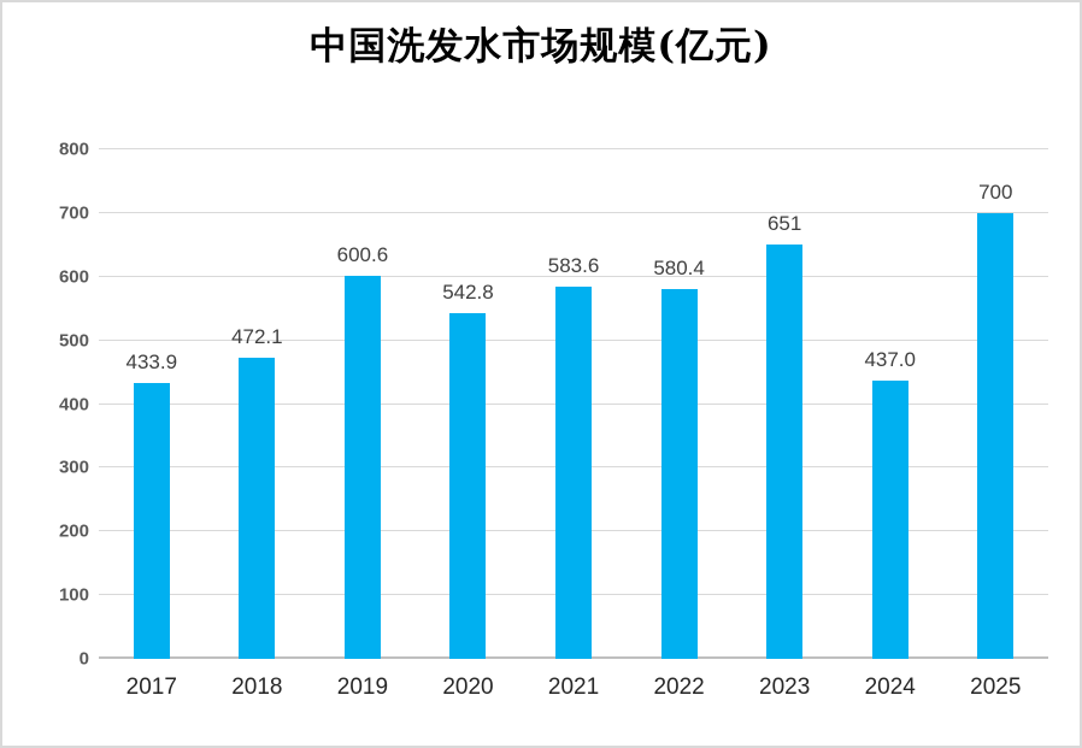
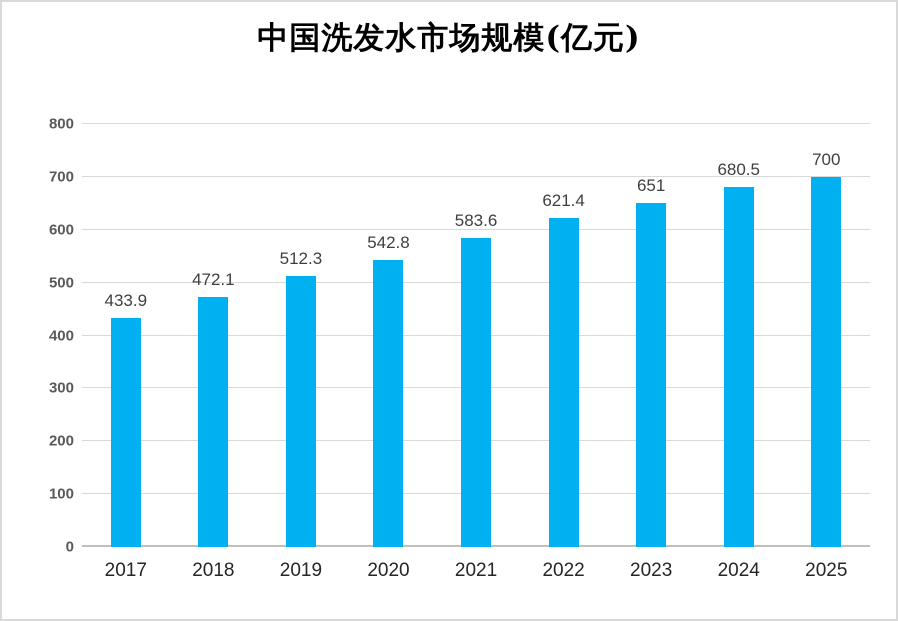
2019: 600.6 -> 512.3
2022: 580.4 -> 621.4
2024: 437.0 -> 680.5
